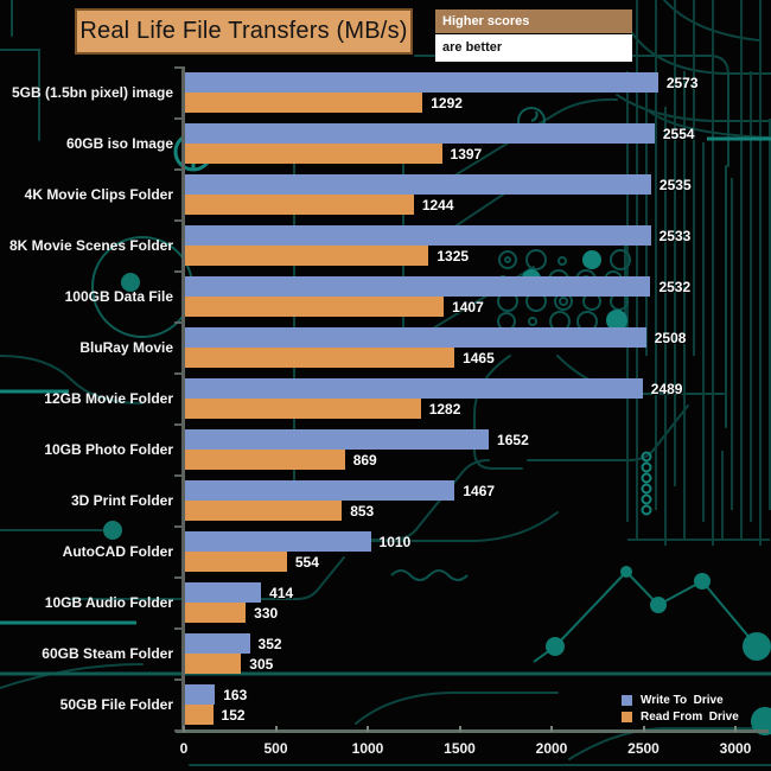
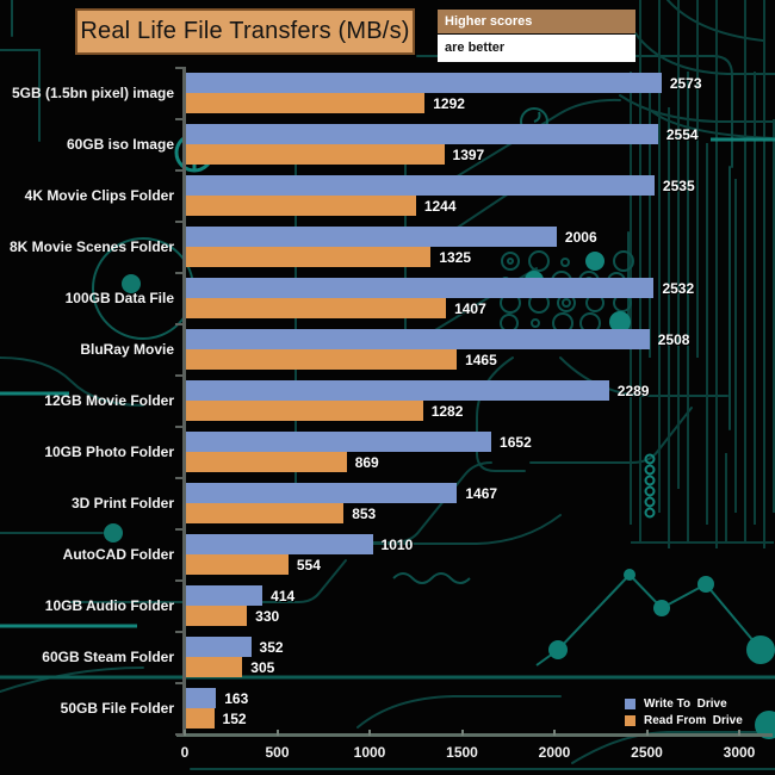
Write To Drive/8K Movie Scenes Folder: 2533 -> 2006
Write To Drive/12GB Movie Folder: 2489 -> 2289
